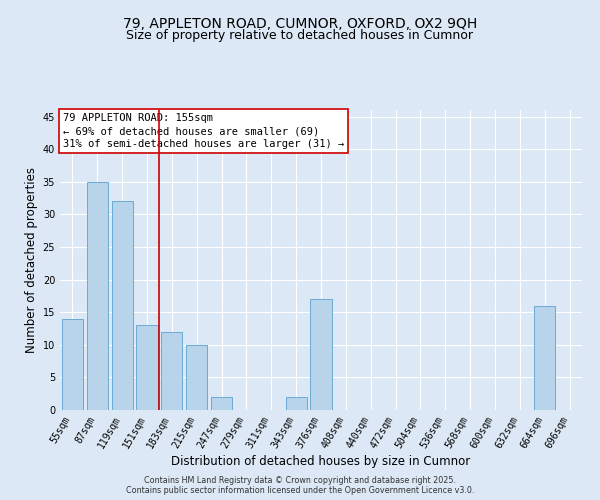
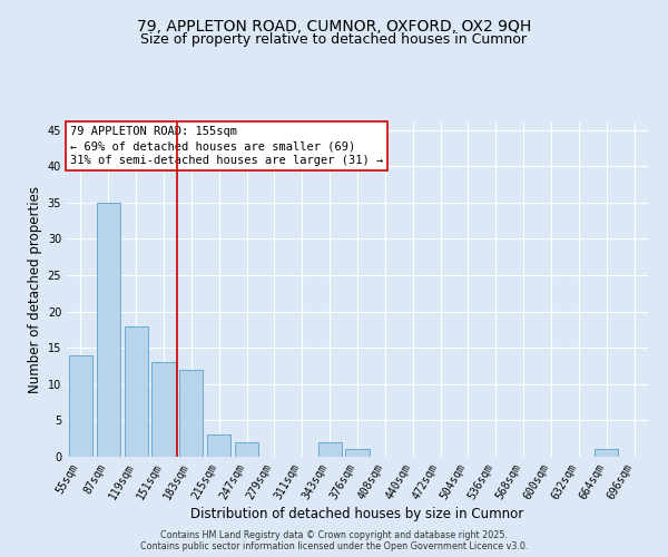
119sqm: 32 -> 18
215sqm: 10 -> 3
376sqm: 17 -> 1
664sqm: 16 -> 1
